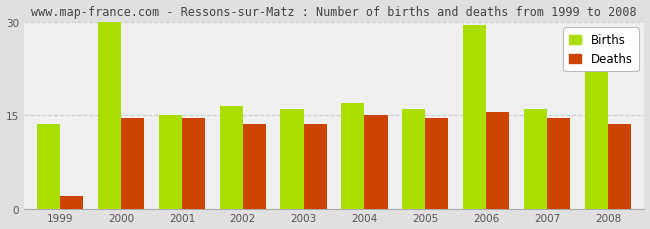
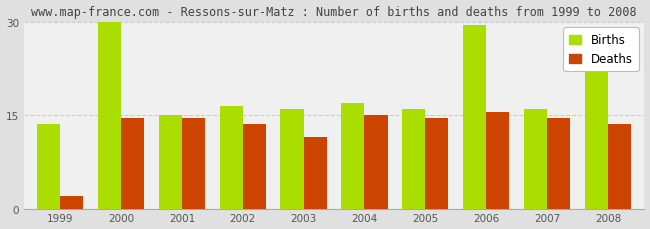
Deaths/2003: 13.5 -> 11.4
